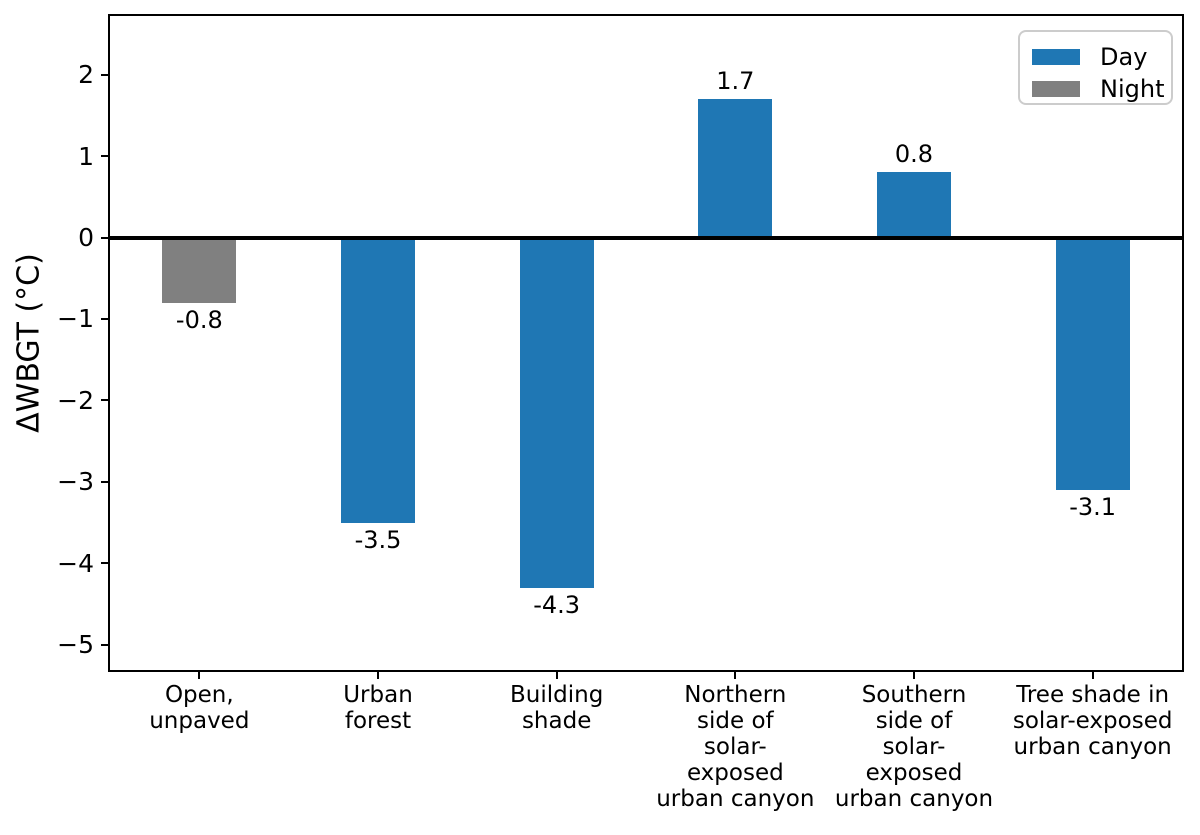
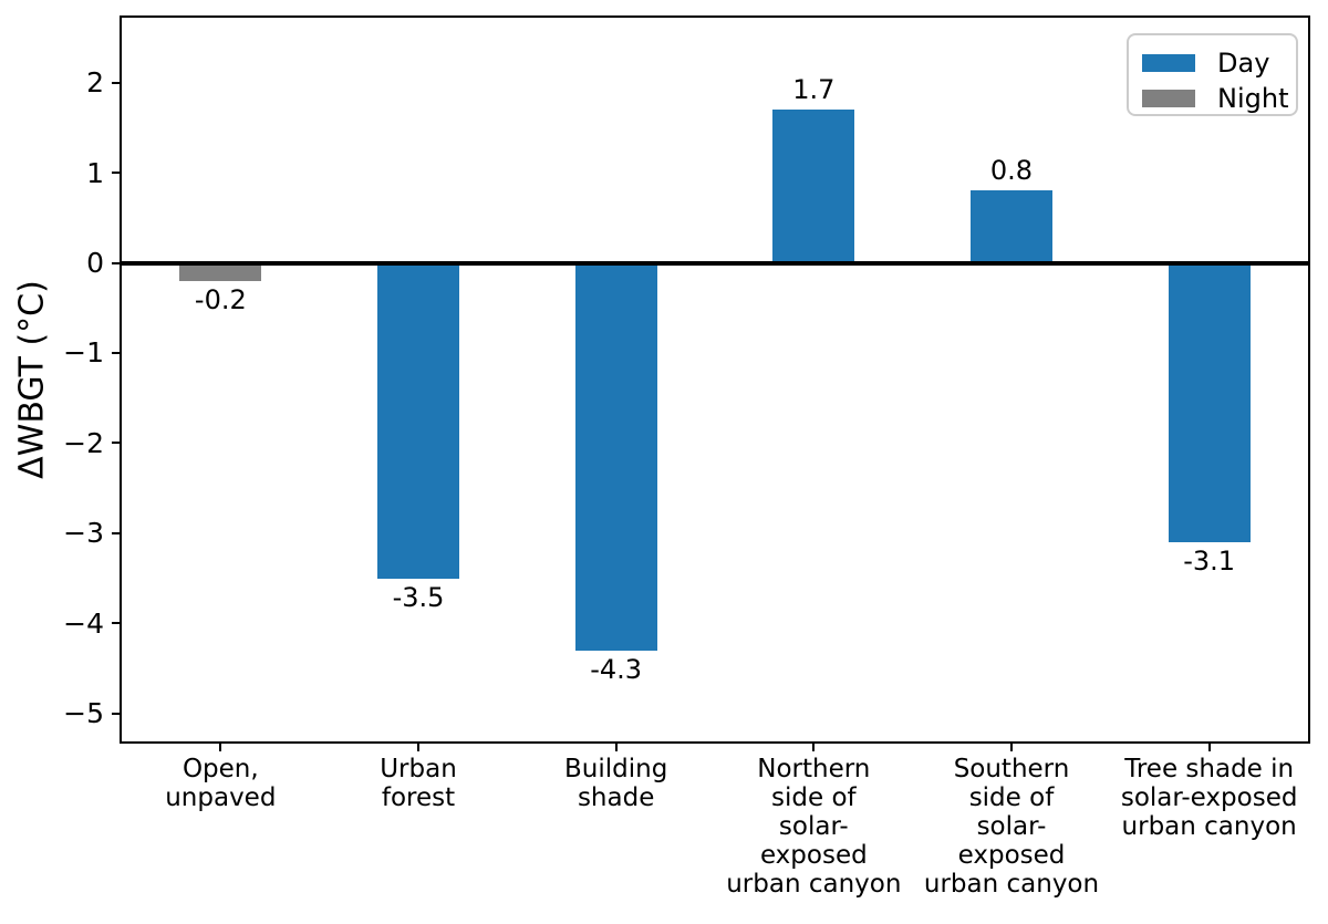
Open, unpaved: -0.8 -> -0.2
